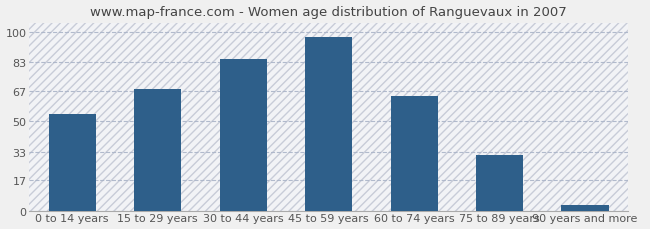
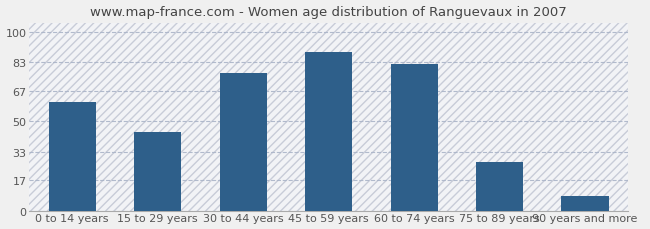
0 to 14 years: 54 -> 61
15 to 29 years: 68 -> 44
30 to 44 years: 85 -> 77
45 to 59 years: 97 -> 89
60 to 74 years: 64 -> 82
75 to 89 years: 31 -> 27
90 years and more: 3 -> 8
